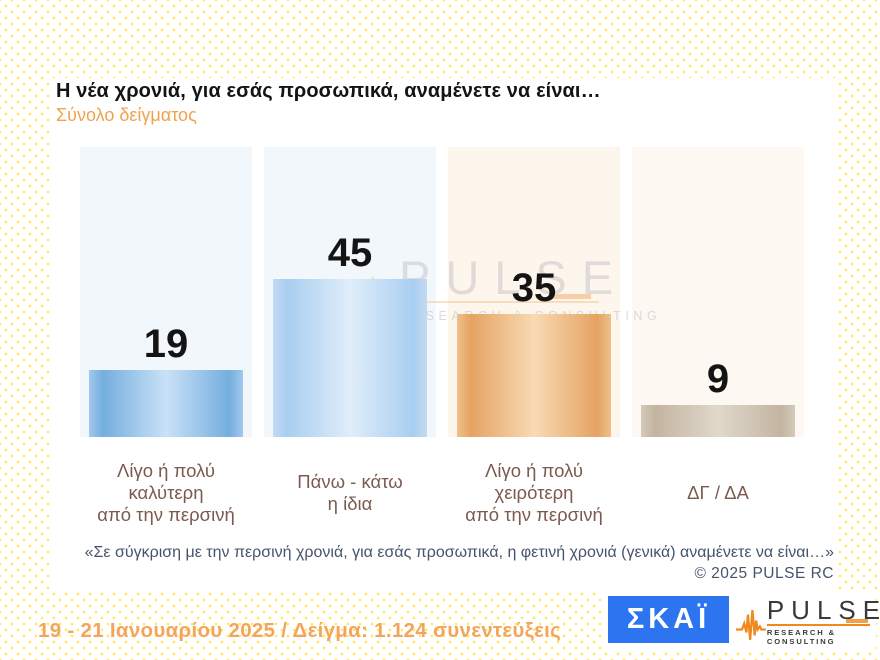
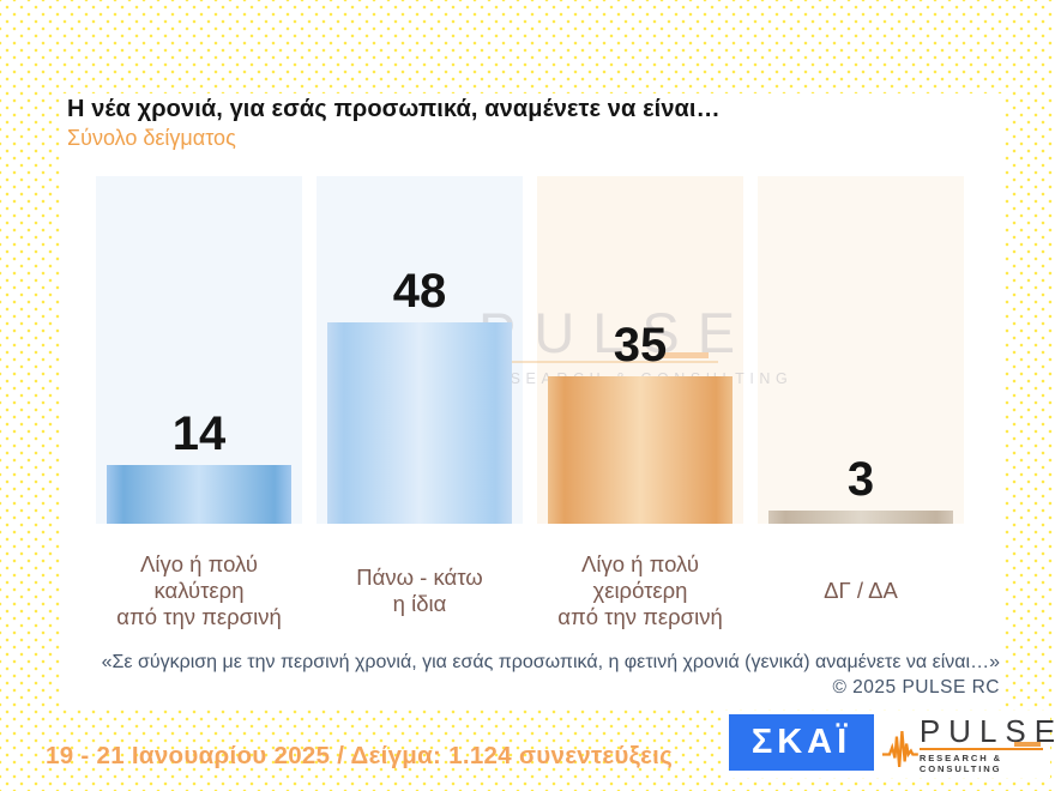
Λίγο ή πολύ καλύτερη από την περσινή: 19 -> 14
Πάνω - κάτω η ίδια: 45 -> 48
ΔΓ / ΔΑ: 9 -> 3
